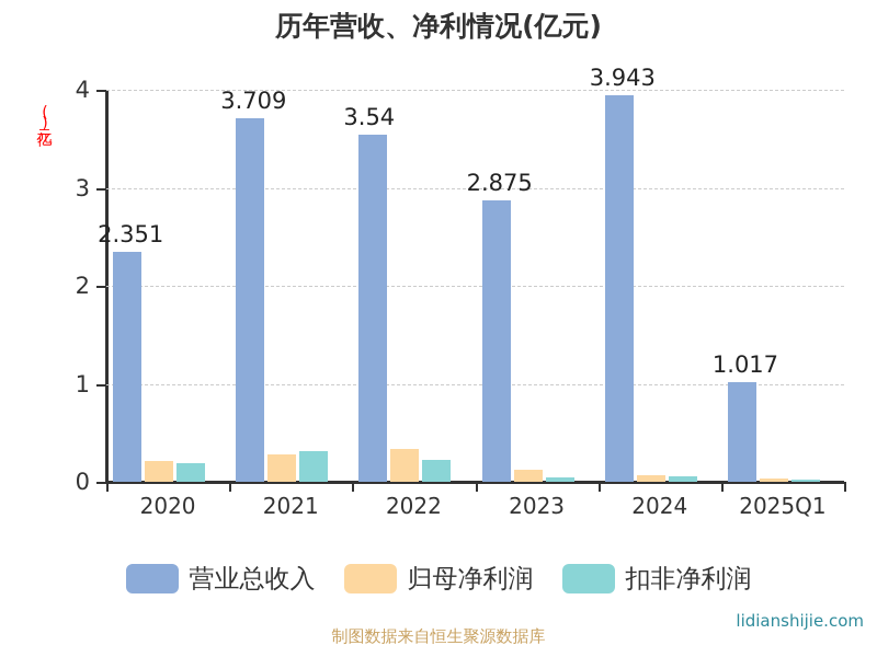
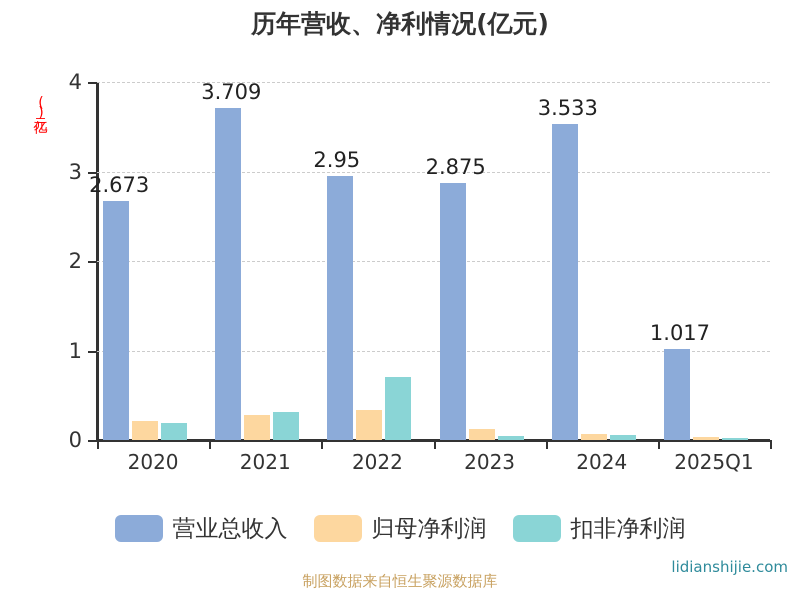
营业总收入/2020: 2.351 -> 2.673
营业总收入/2022: 3.54 -> 2.95
扣非净利润/2022: 0.2 -> 0.7
营业总收入/2024: 3.943 -> 3.533
